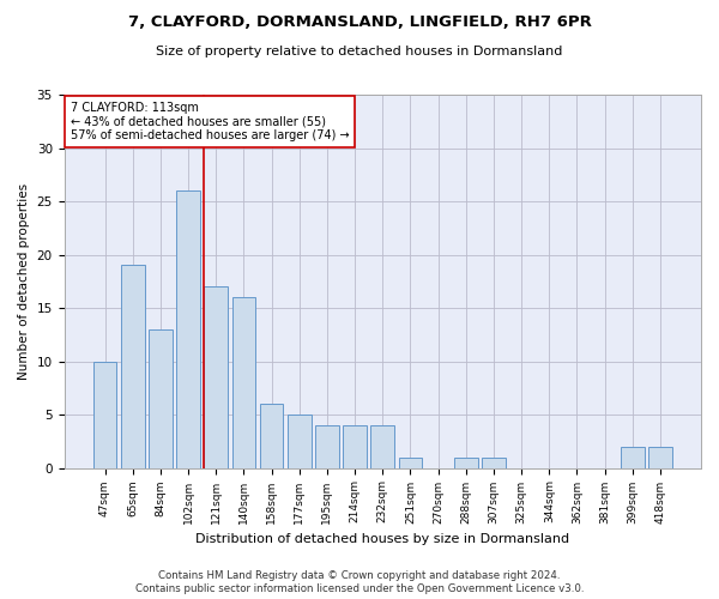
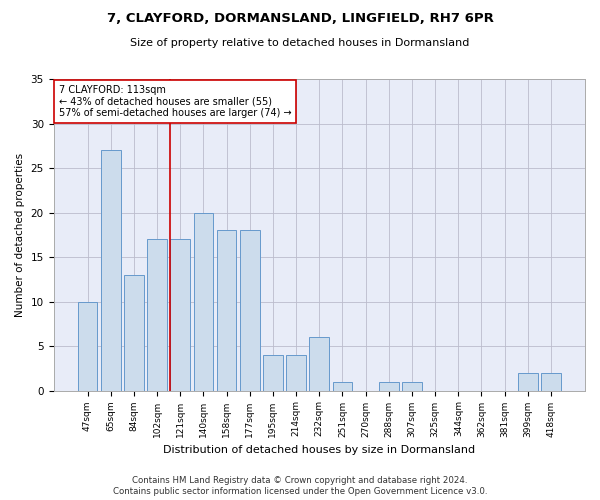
65sqm: 19 -> 27
102sqm: 26 -> 17
140sqm: 16 -> 20
158sqm: 6 -> 18
177sqm: 5 -> 18
232sqm: 4 -> 6
